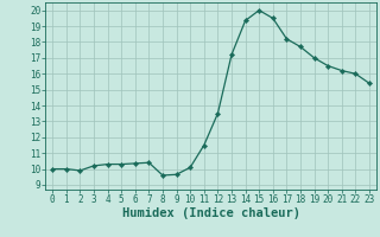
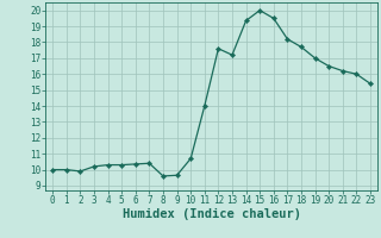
10: 10.1 -> 10.7
11: 11.5 -> 14.0
12: 13.5 -> 17.6
